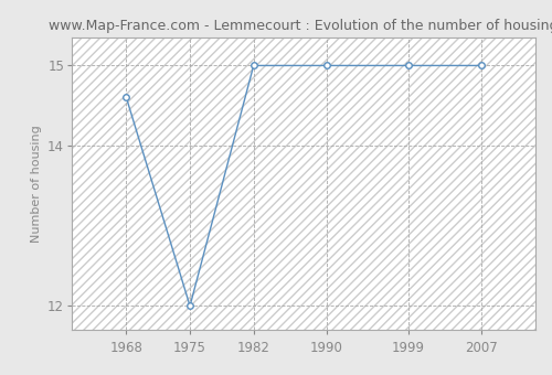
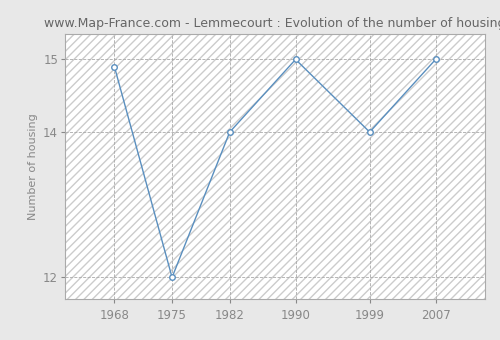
1968: 14.6 -> 14.9
1982: 15.0 -> 14.0
1999: 15.0 -> 14.0
